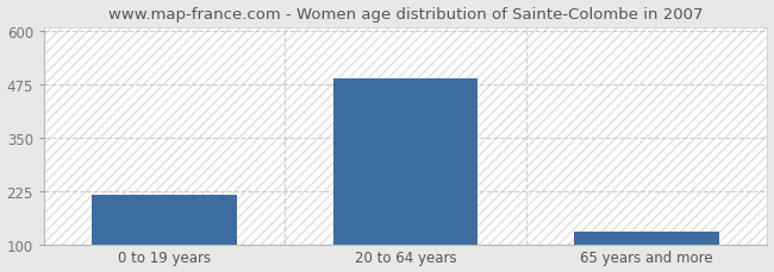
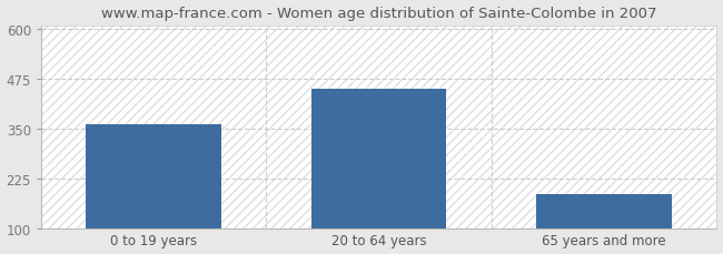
0 to 19 years: 215 -> 360
20 to 64 years: 490 -> 450
65 years and more: 130 -> 185
